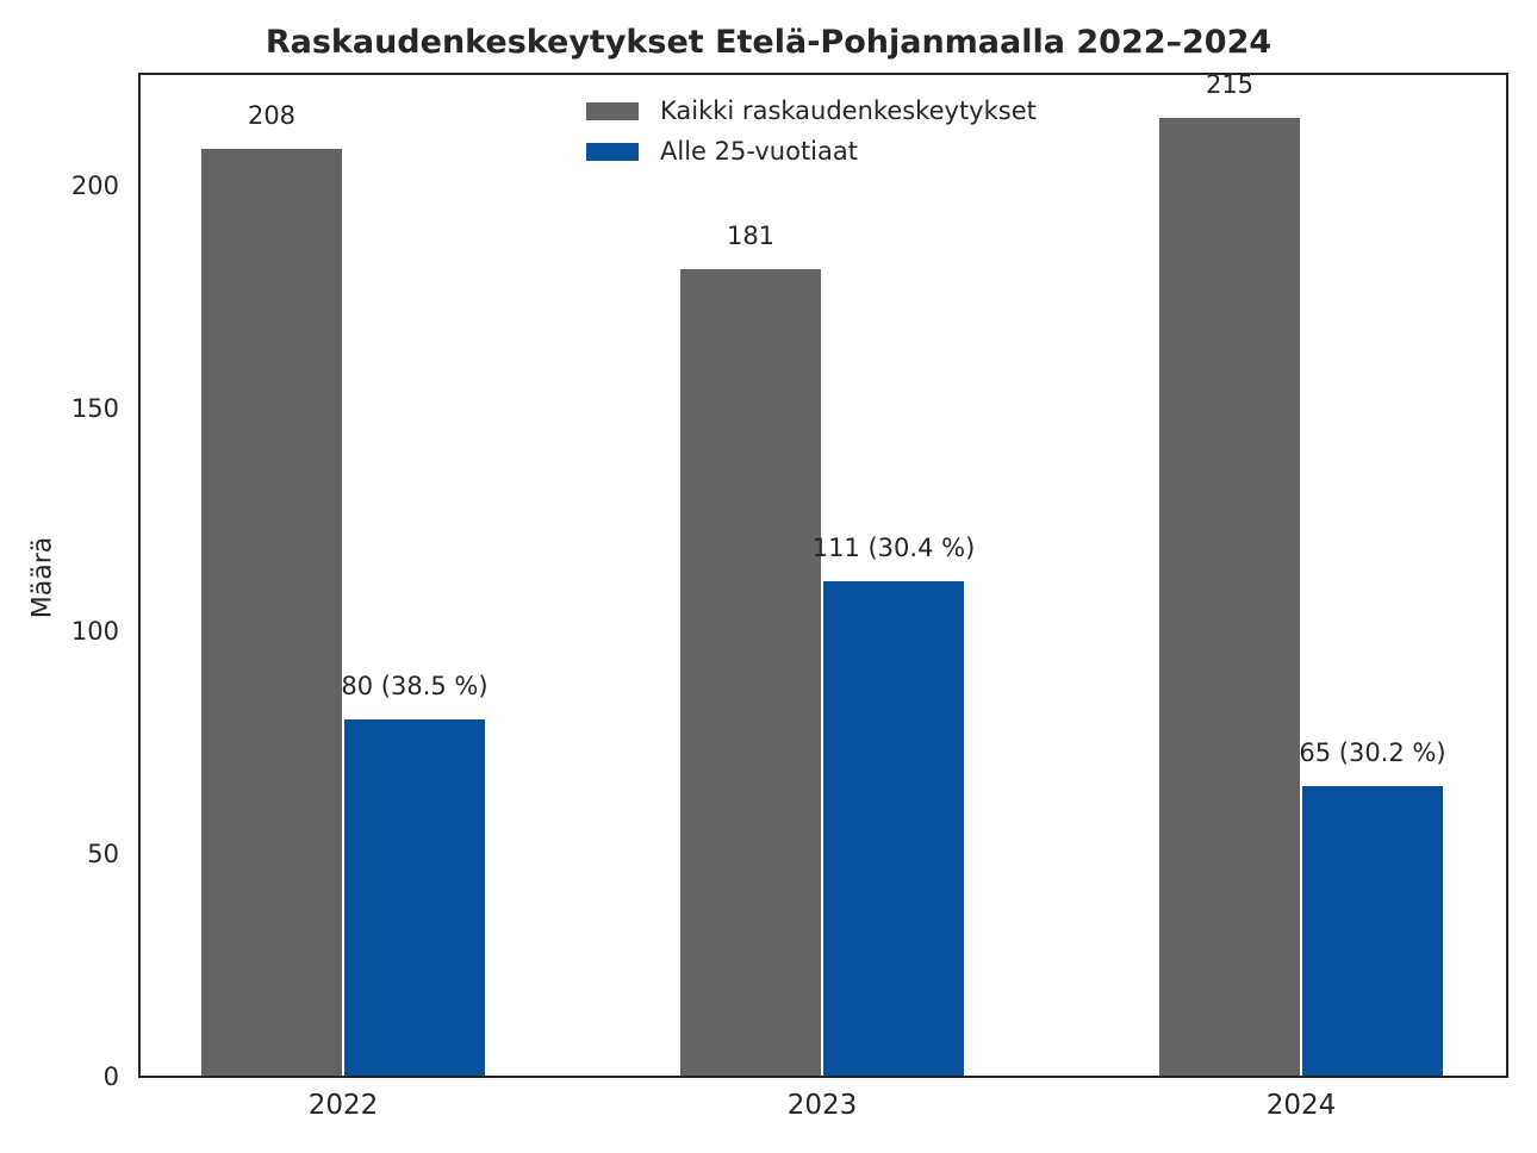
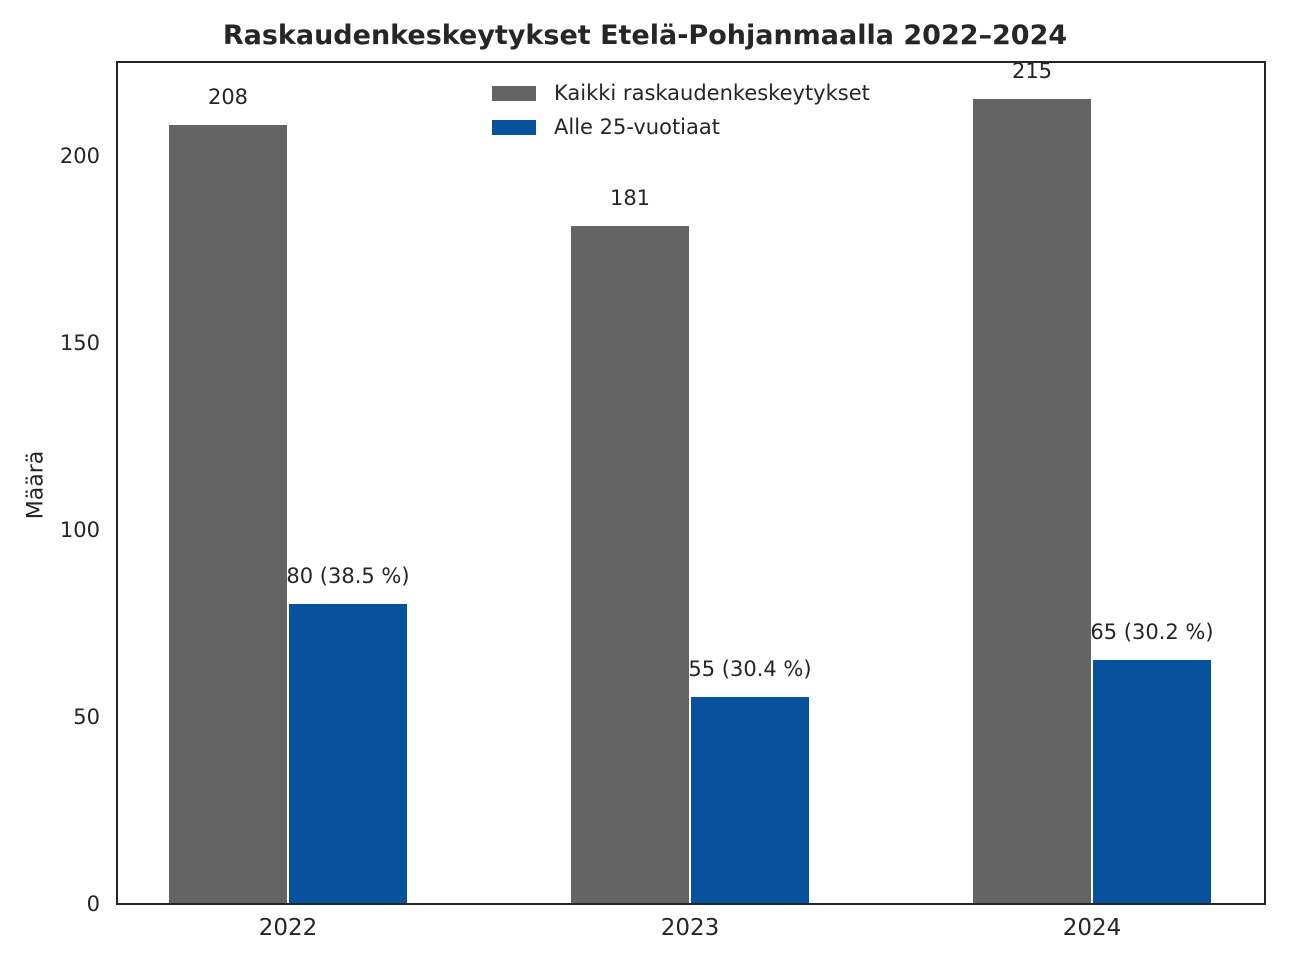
Alle 25-vuotiaat/2023: 111 -> 55
